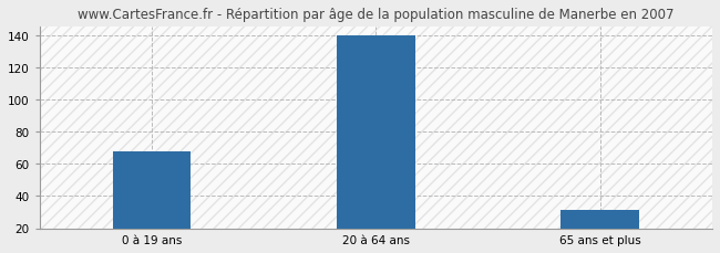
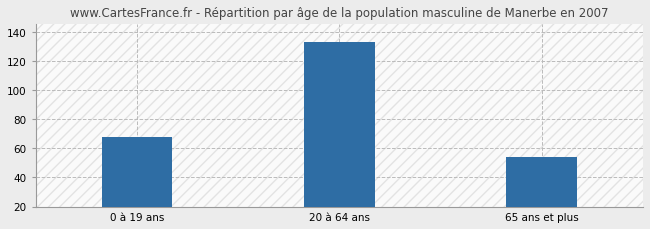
20 à 64 ans: 140 -> 133
65 ans et plus: 31 -> 54
